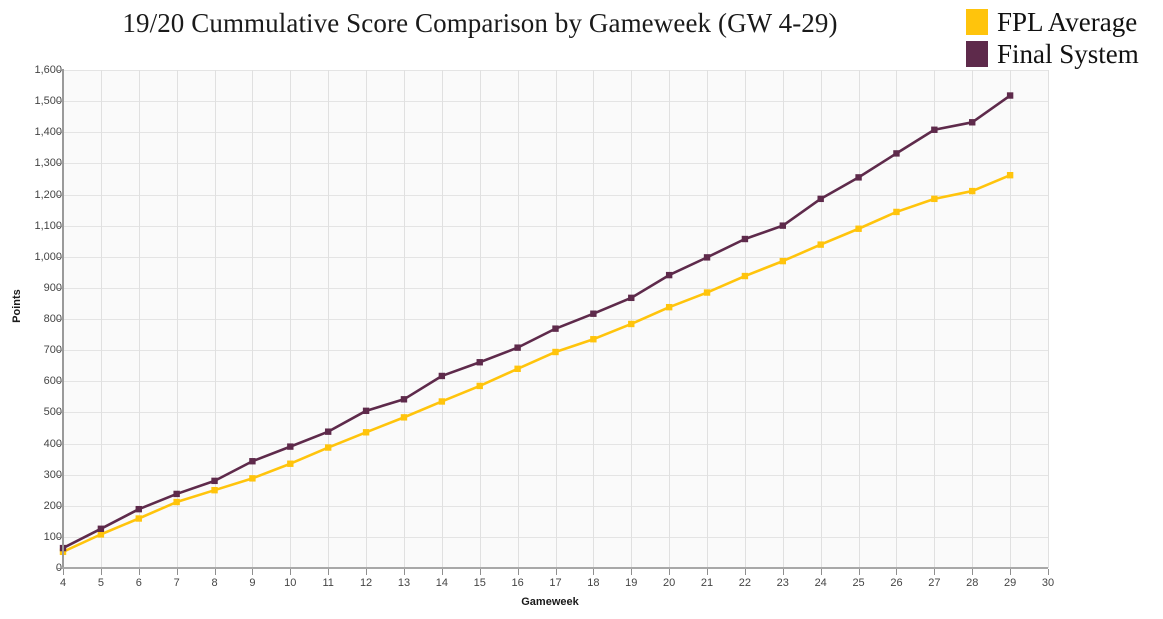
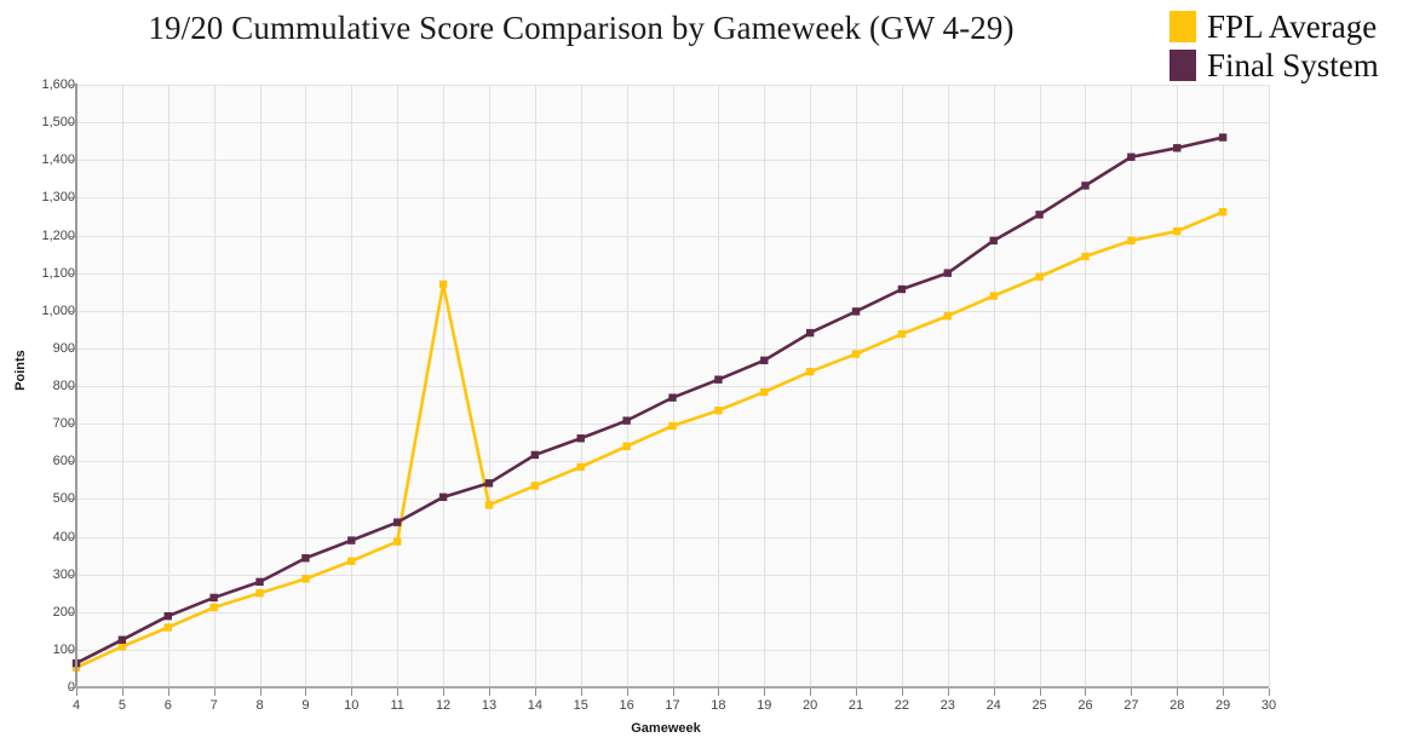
FPL Average/12: 440 -> 1070
Final System/29: 1520 -> 1460
